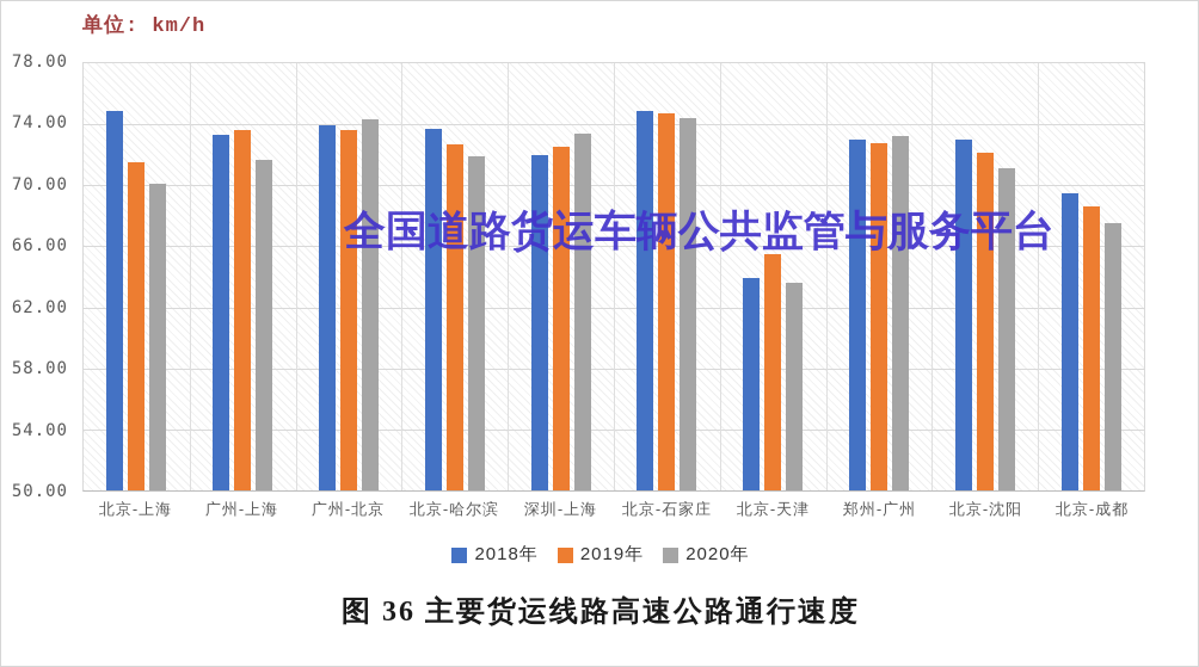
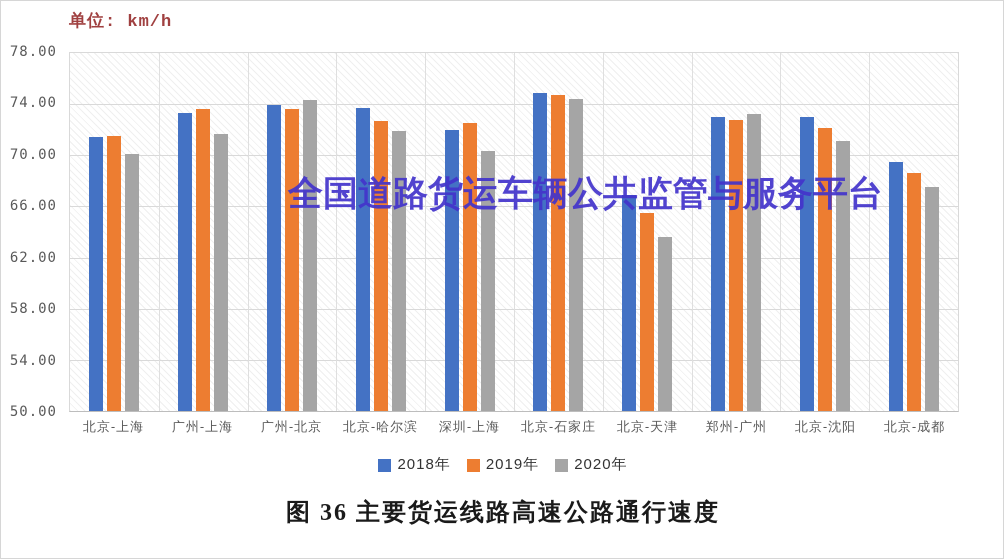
2018年/北京-上海: 74.9 -> 71.4
2020年/深圳-上海: 73.4 -> 70.3
2018年/北京-天津: 63.9 -> 66.9
